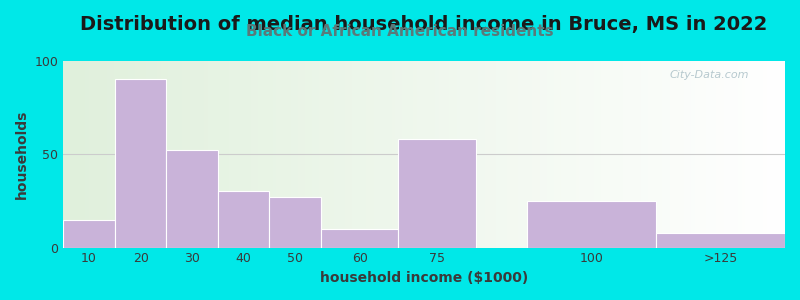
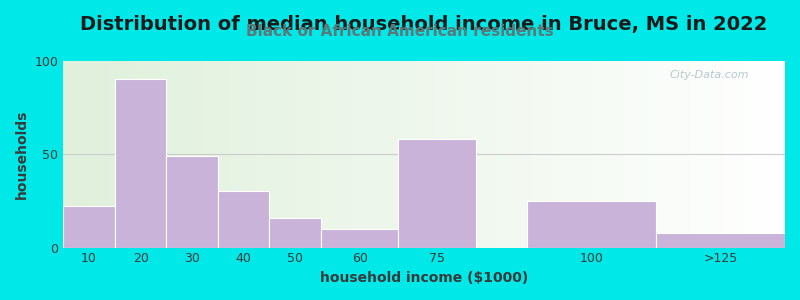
10: 15 -> 22
30: 52 -> 49
50: 27 -> 16
